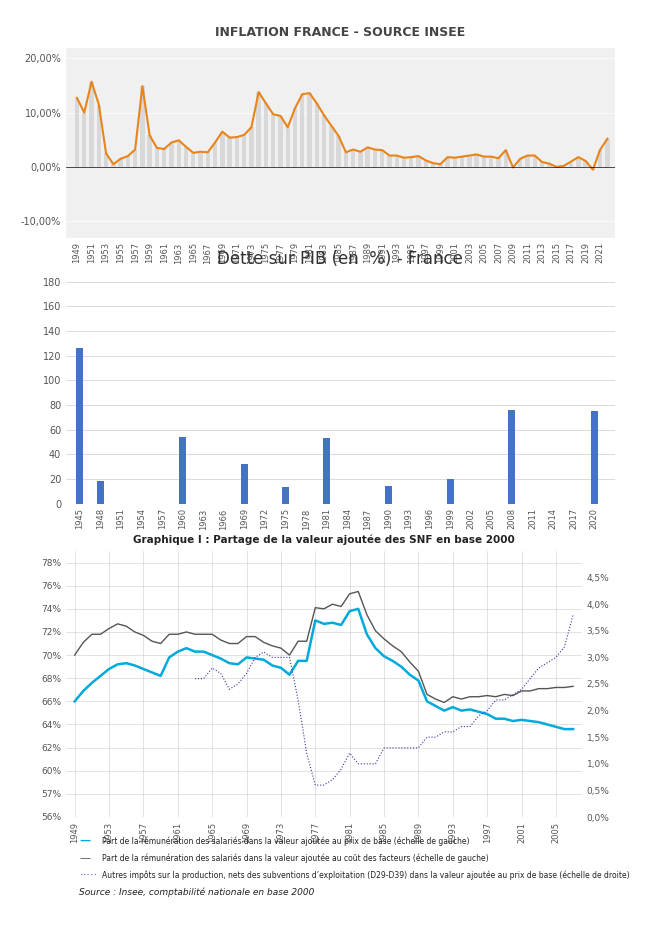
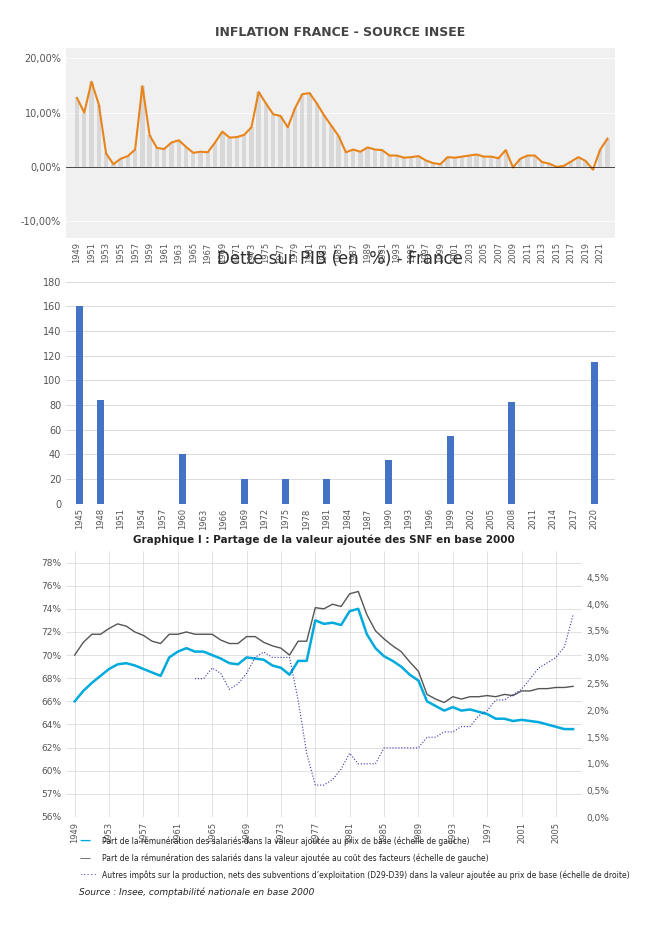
Dette sur PIB (en %) - France/1945: 126 -> 160
Dette sur PIB (en %) - France/1948: 18 -> 84
Dette sur PIB (en %) - France/1960: 54 -> 40
Dette sur PIB (en %) - France/1969: 32 -> 20
Dette sur PIB (en %) - France/1975: 13 -> 20
Dette sur PIB (en %) - France/1981: 53 -> 20
Dette sur PIB (en %) - France/1990: 14 -> 35
Dette sur PIB (en %) - France/1999: 20 -> 55
Dette sur PIB (en %) - France/2008: 76 -> 82
Dette sur PIB (en %) - France/2020: 75 -> 115
